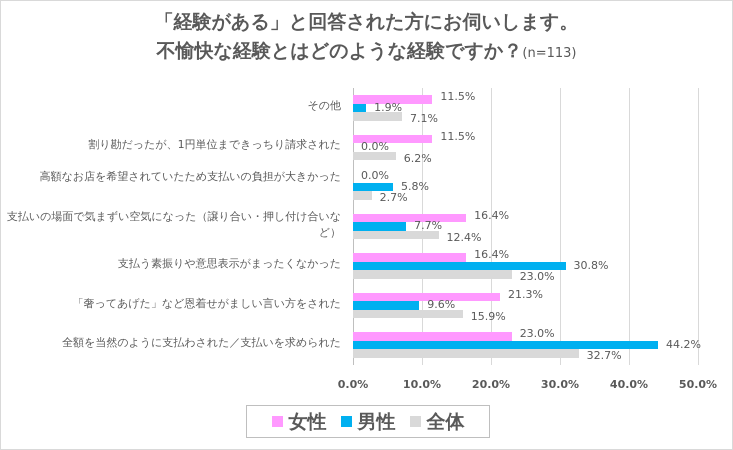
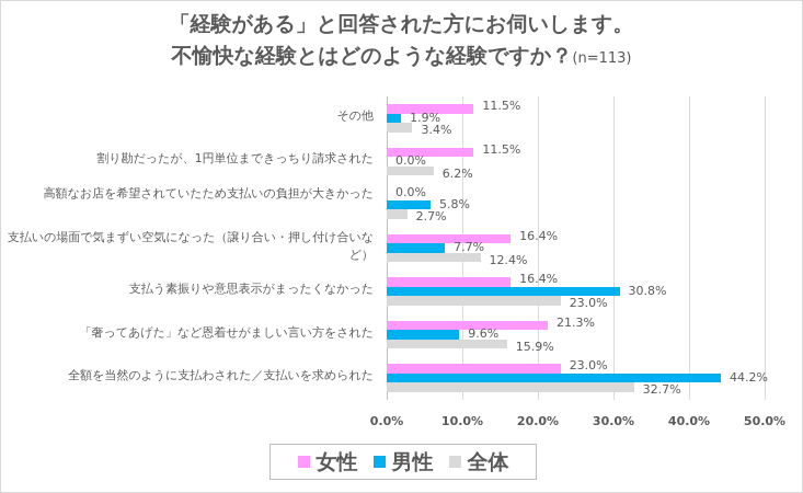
全体/その他: 7.1% -> 3.4%
